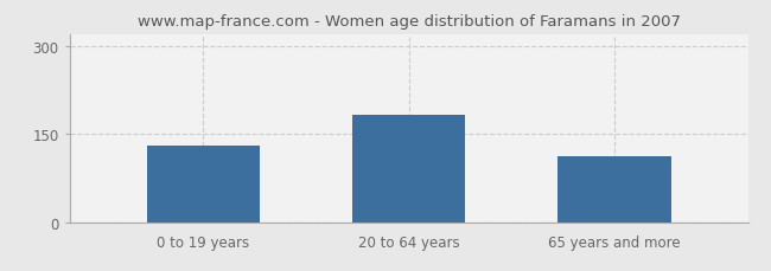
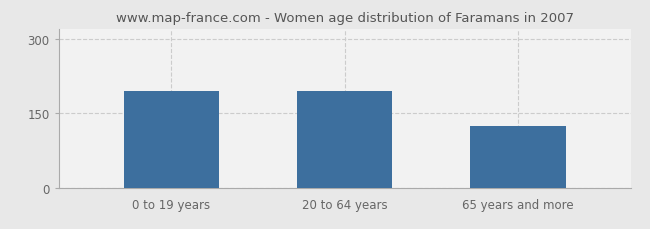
0 to 19 years: 130 -> 195
20 to 64 years: 183 -> 195
65 years and more: 113 -> 125
